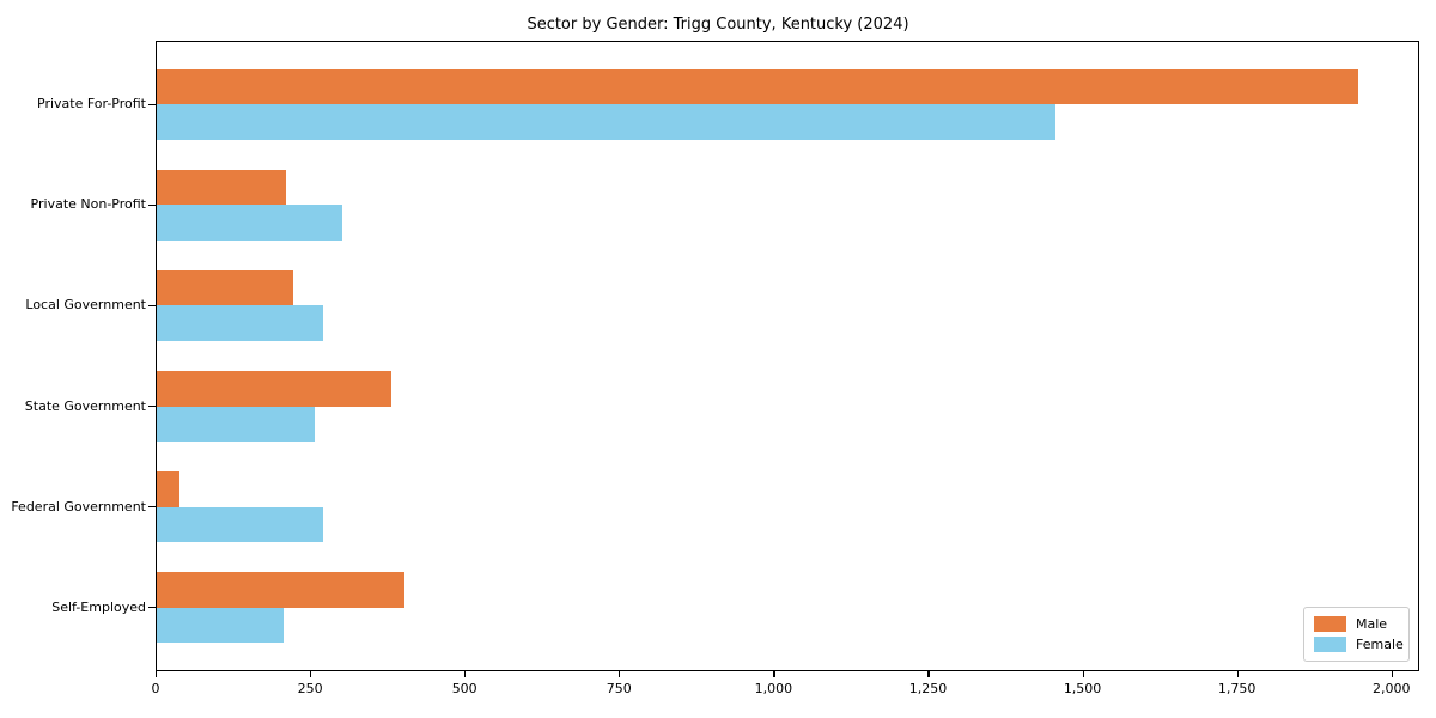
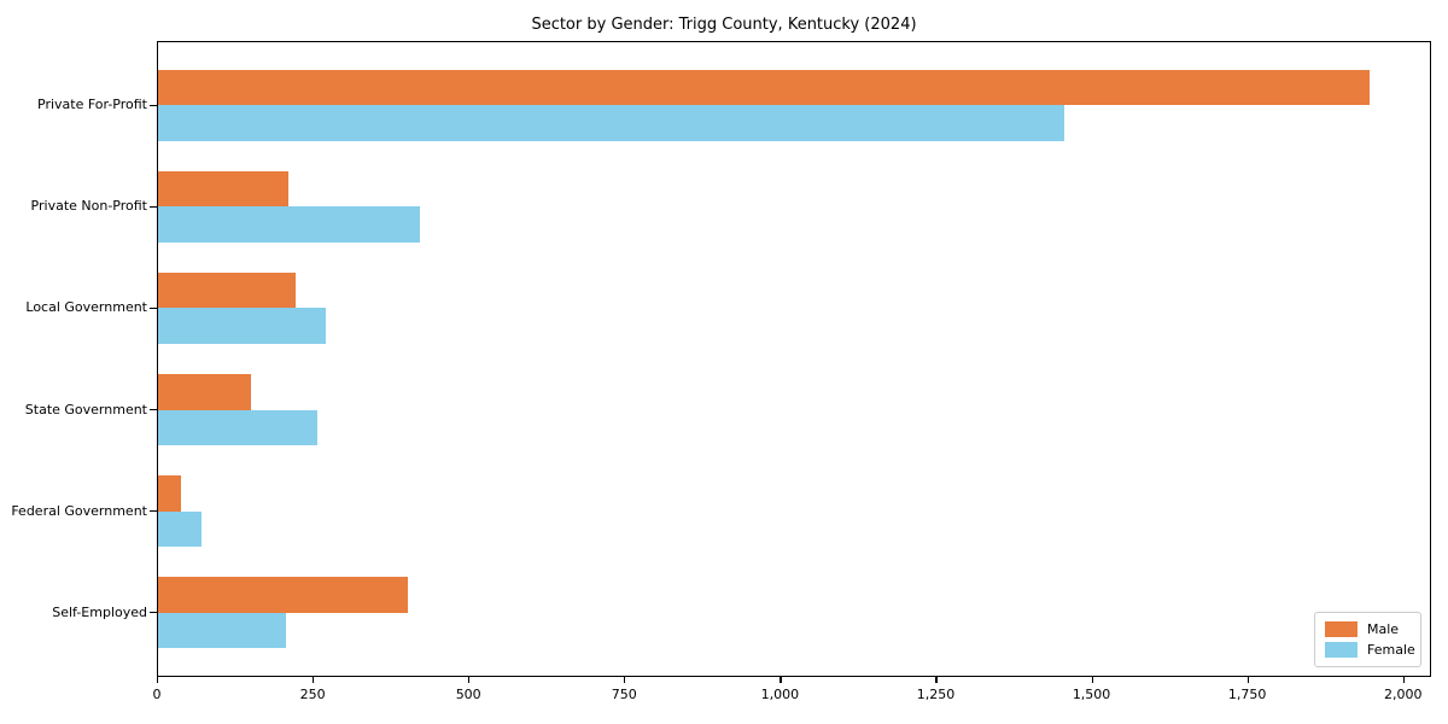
Female/Private Non-Profit: 300 -> 420
Male/State Government: 380 -> 150
Female/Federal Government: 270 -> 70
